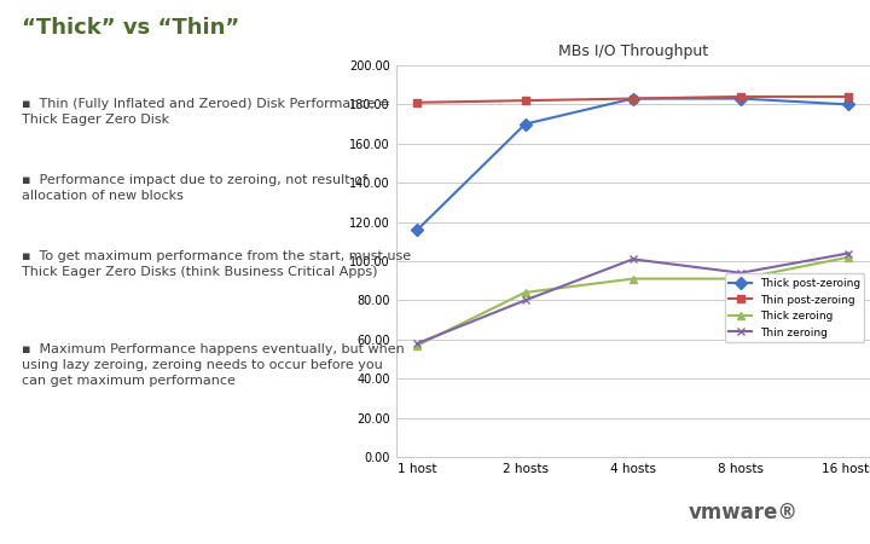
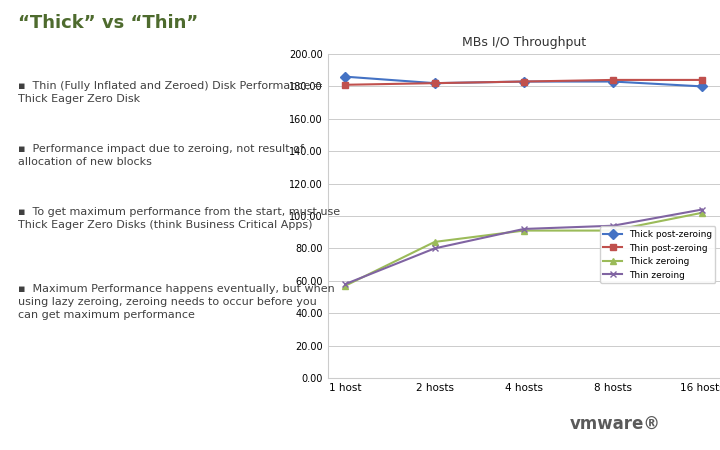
Thick post-zeroing/1 host: 116 -> 186
Thick post-zeroing/2 hosts: 170 -> 182
Thin zeroing/4 hosts: 101 -> 92
